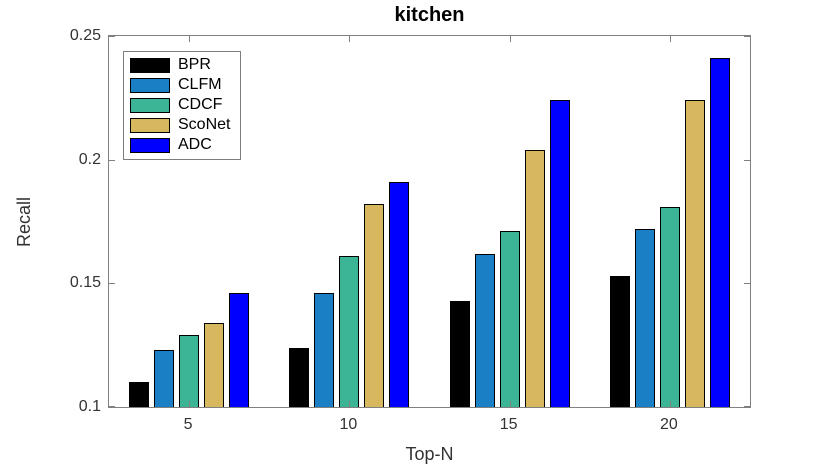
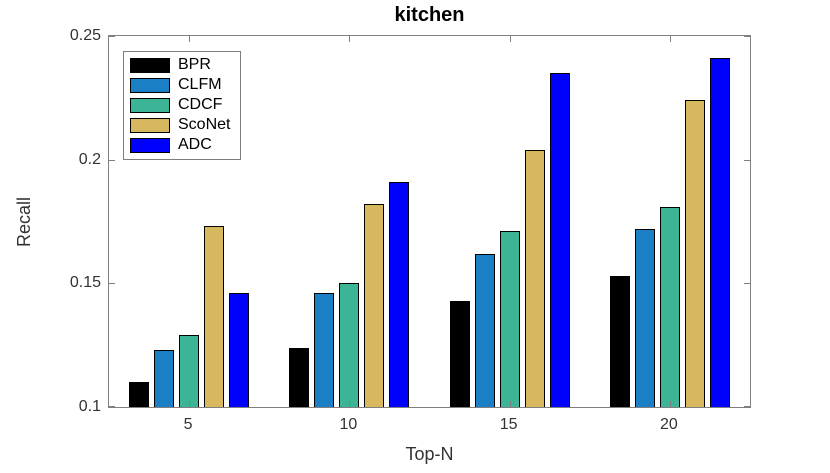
ScoNet/5: 0.134 -> 0.173
CDCF/10: 0.161 -> 0.150
ADC/15: 0.224 -> 0.235
